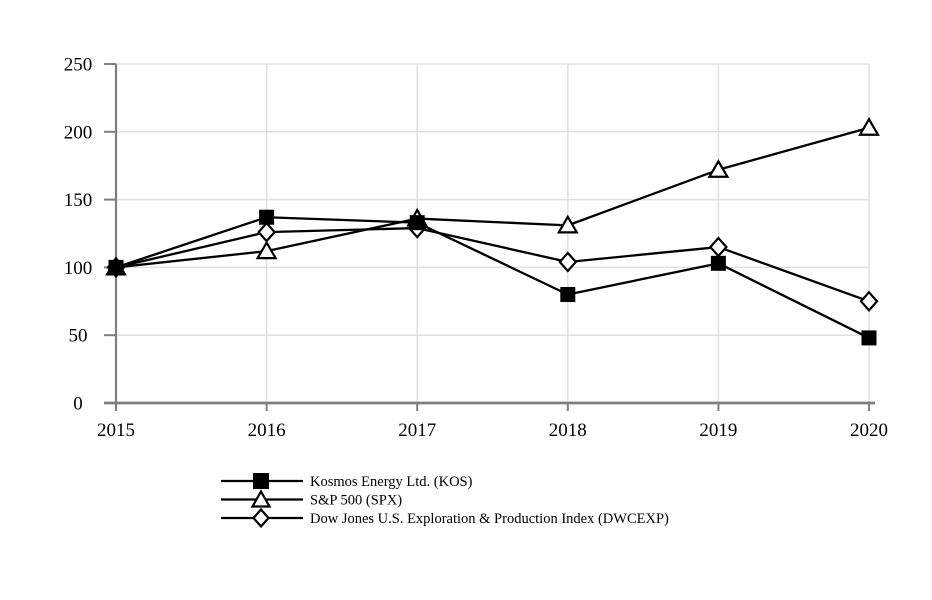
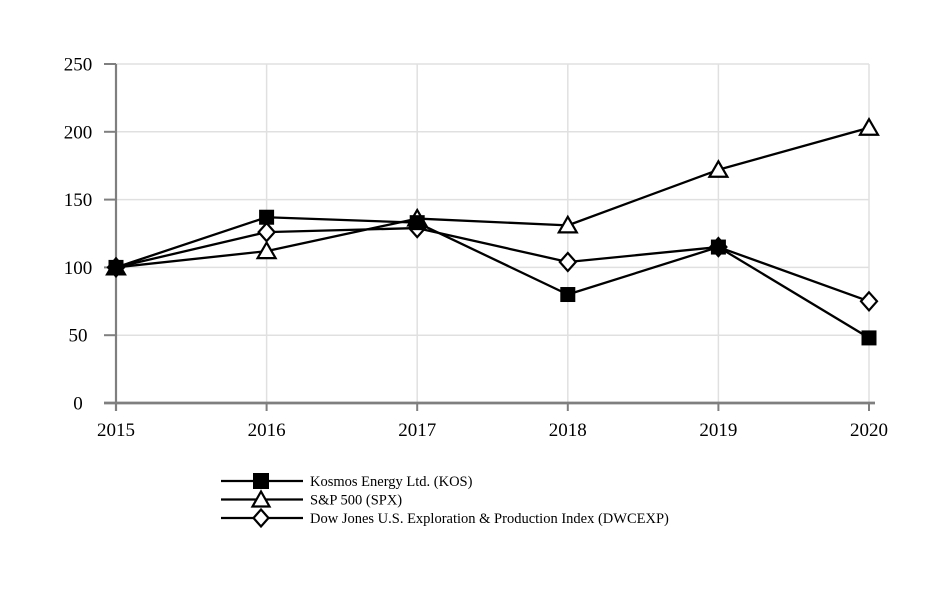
Kosmos Energy Ltd. (KOS)/2019: 103 -> 115
